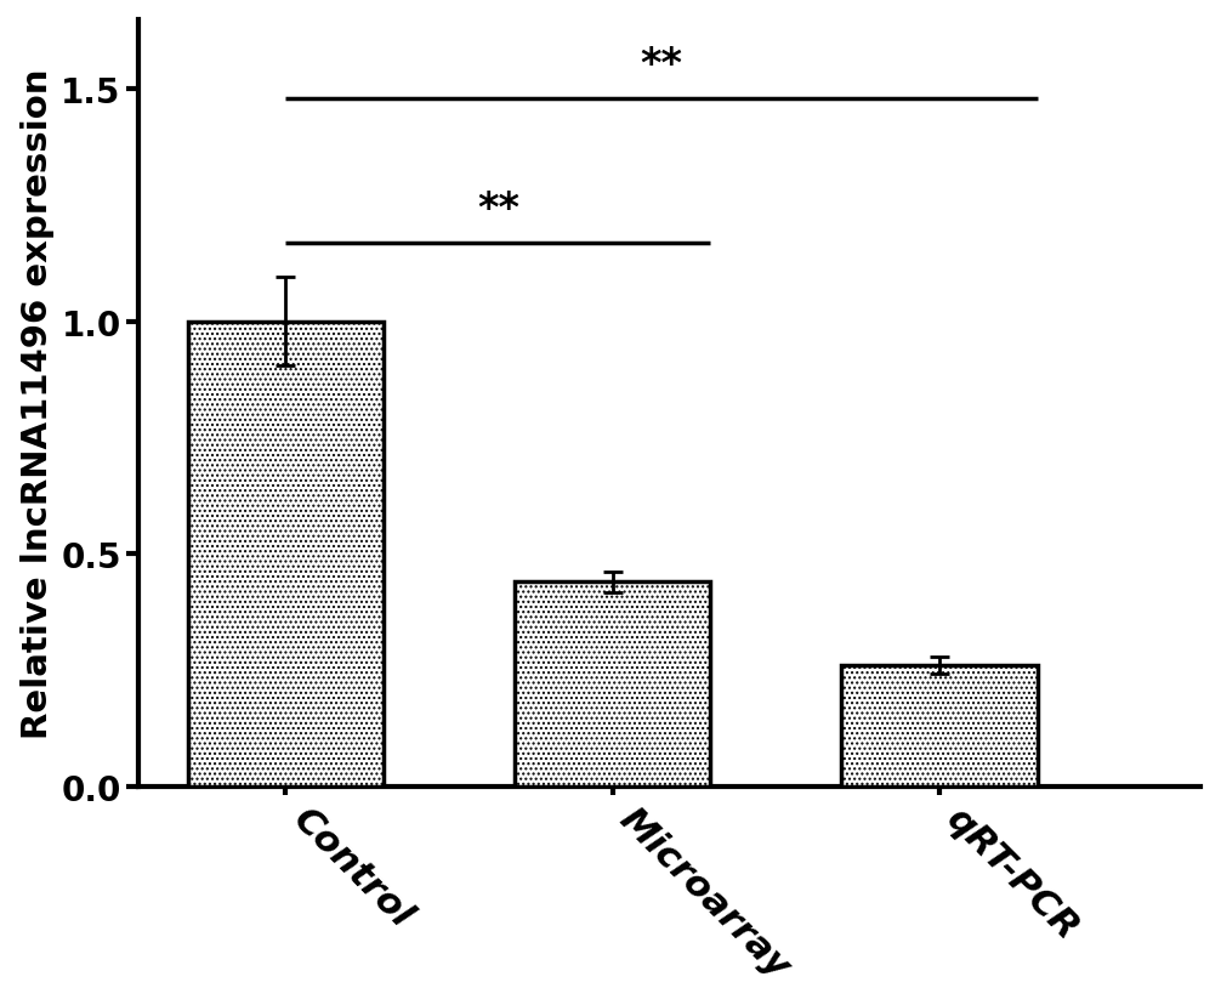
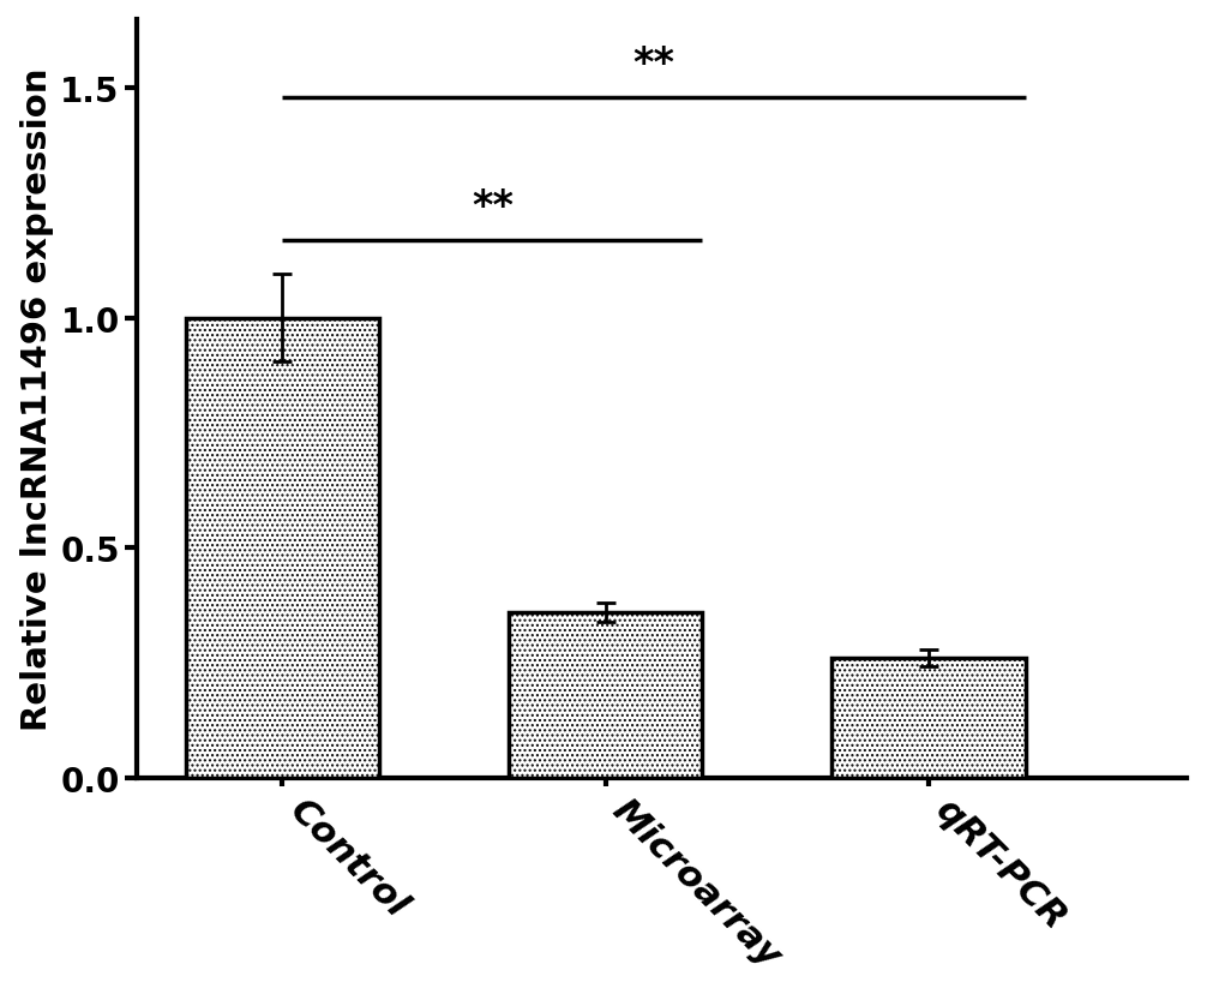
Microarray: 0.44 -> 0.36
